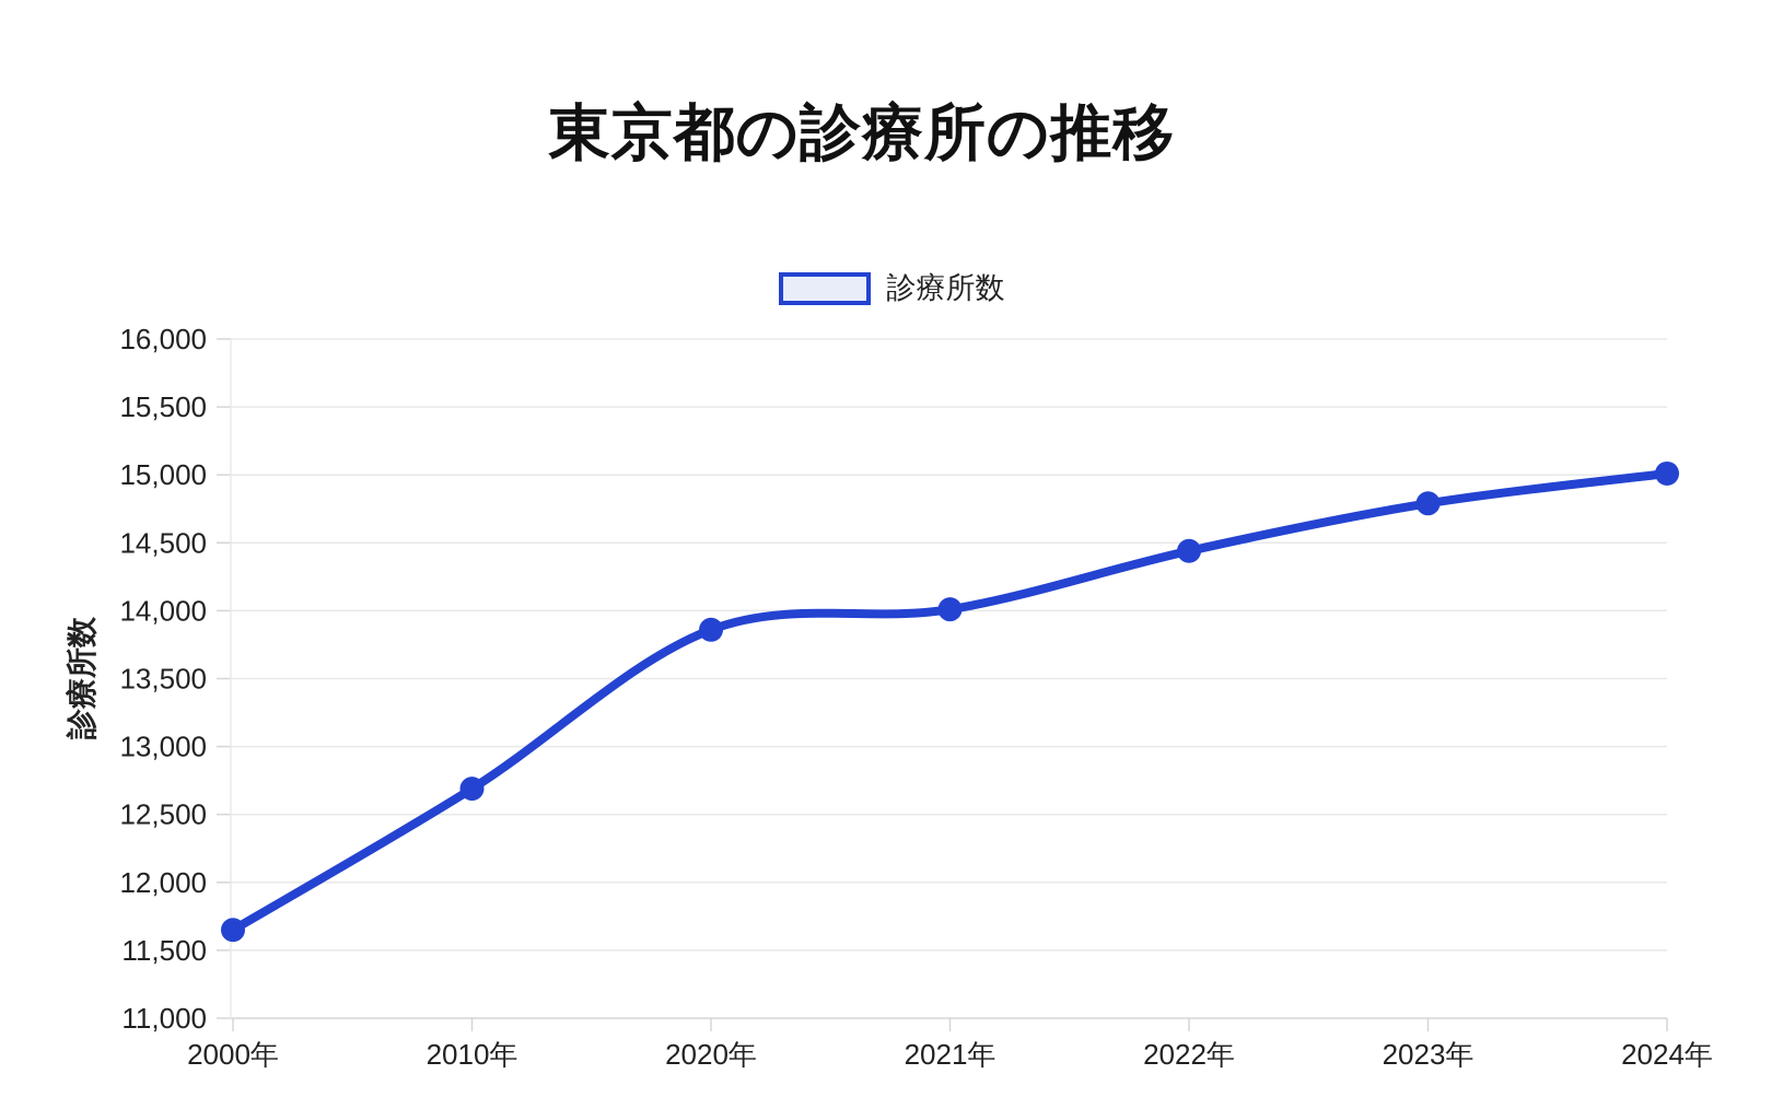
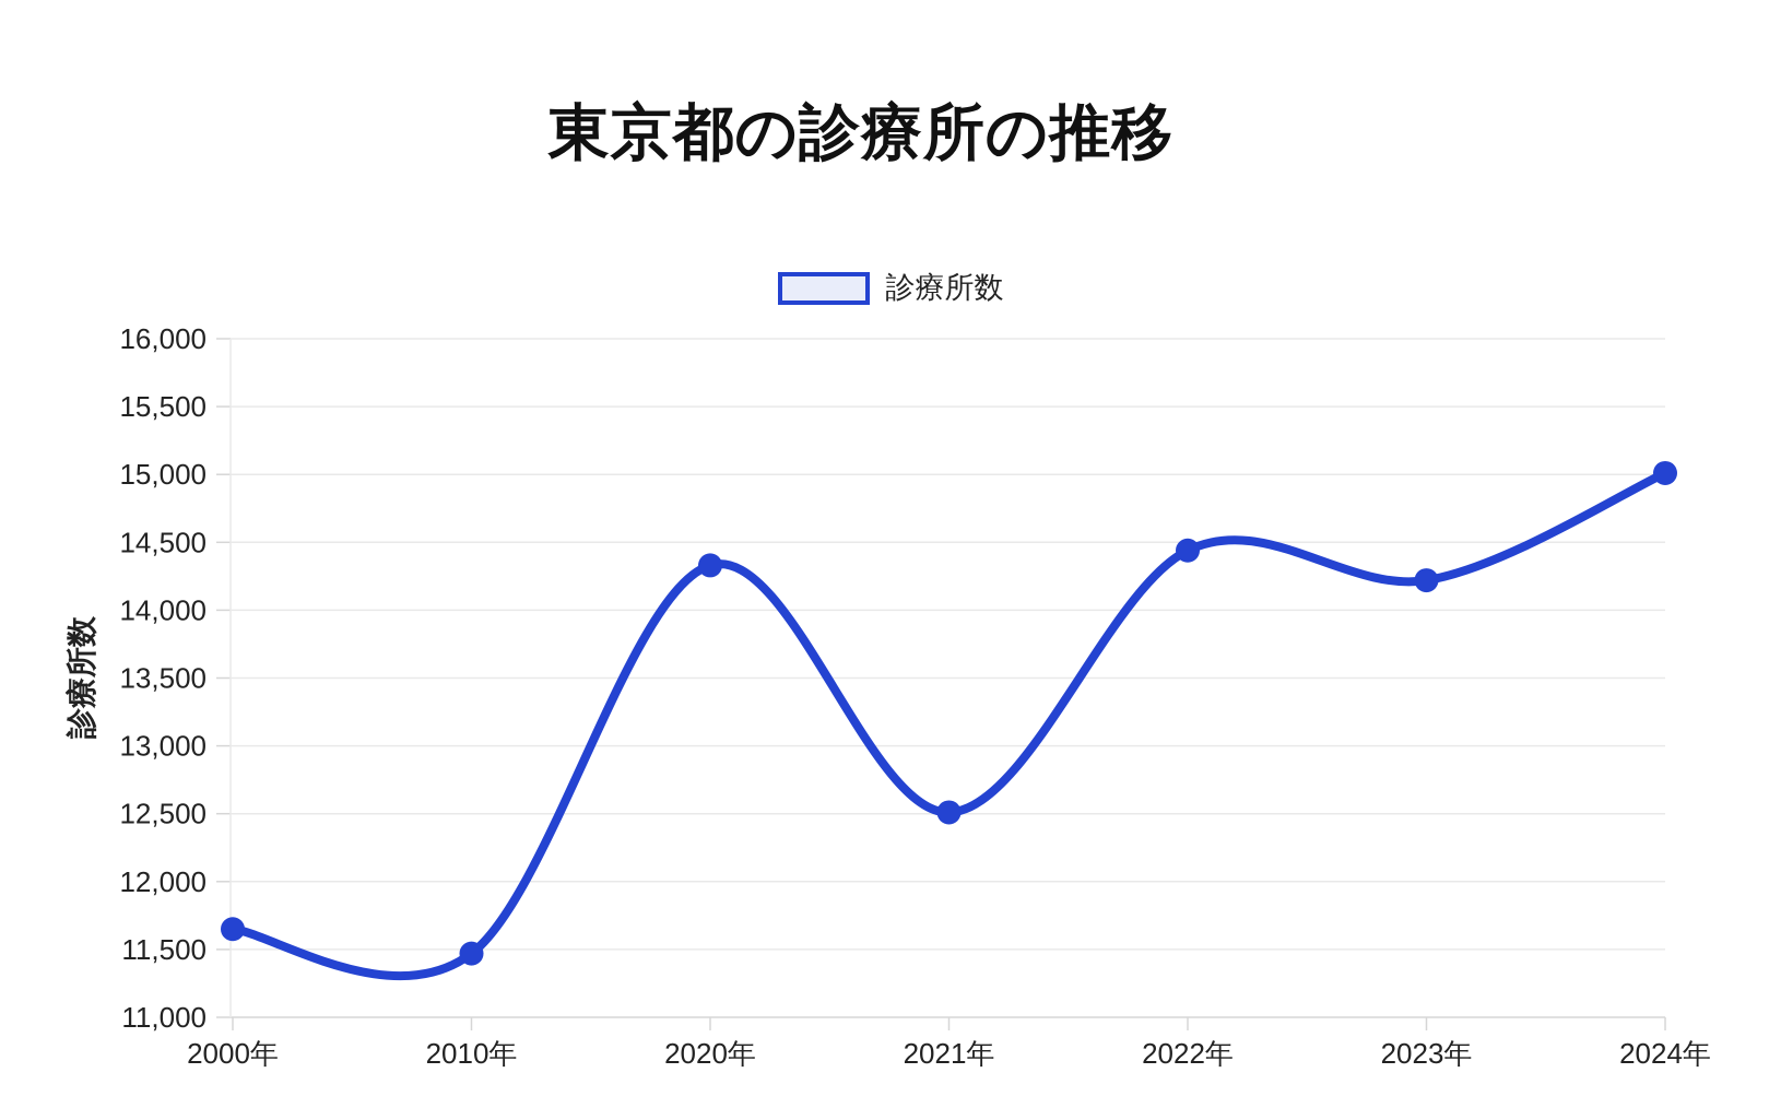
2010年: 12690 -> 11470
2020年: 13860 -> 14330
2021年: 14010 -> 12510
2023年: 14790 -> 14220
